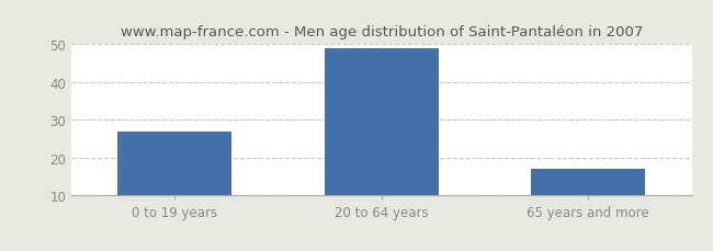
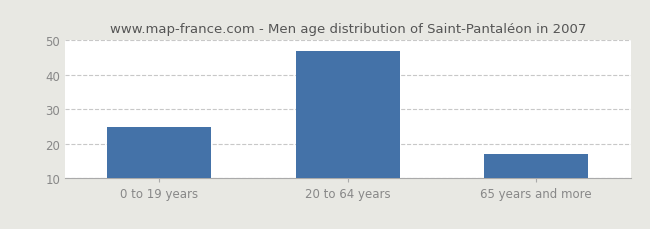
0 to 19 years: 27 -> 25
20 to 64 years: 49 -> 47
